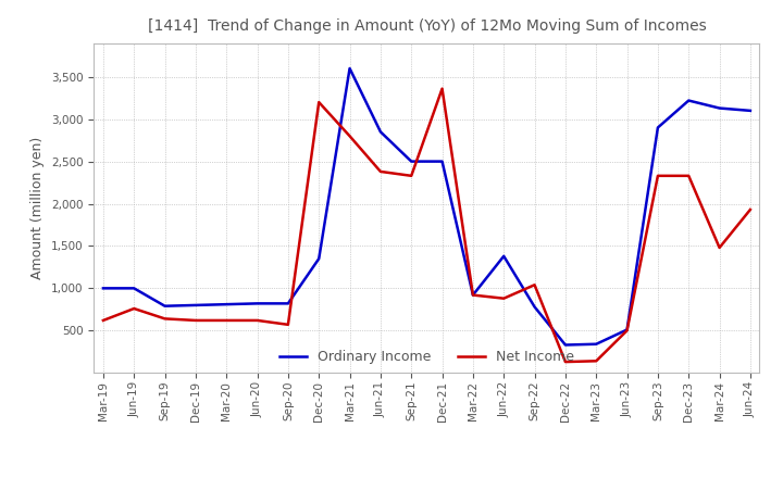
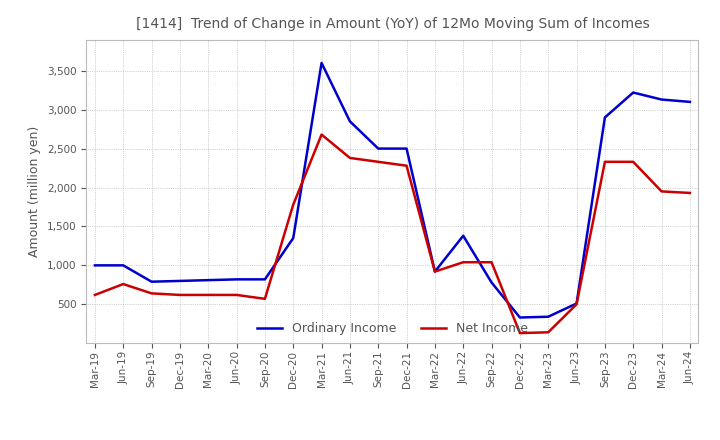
Net Income/Dec-20: 3,200 -> 1,780
Net Income/Mar-21: 2,800 -> 2,680
Net Income/Dec-21: 3,360 -> 2,280
Net Income/Jun-22: 880 -> 1,040
Net Income/Mar-24: 1,480 -> 1,950
